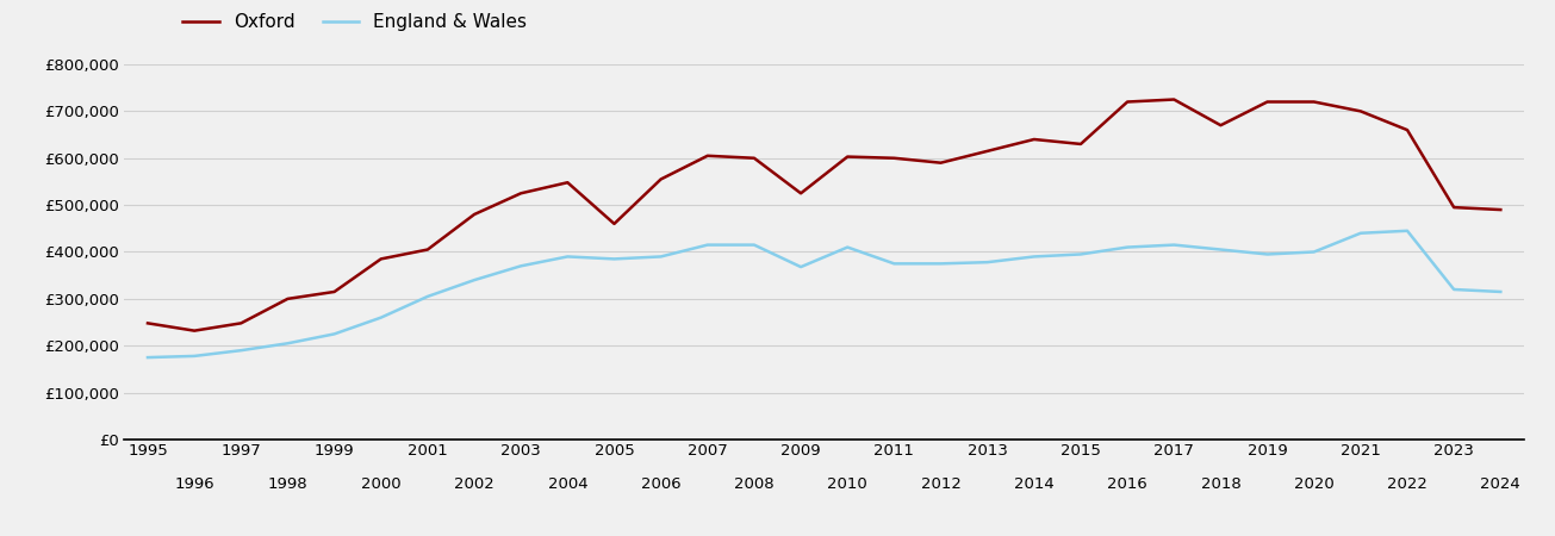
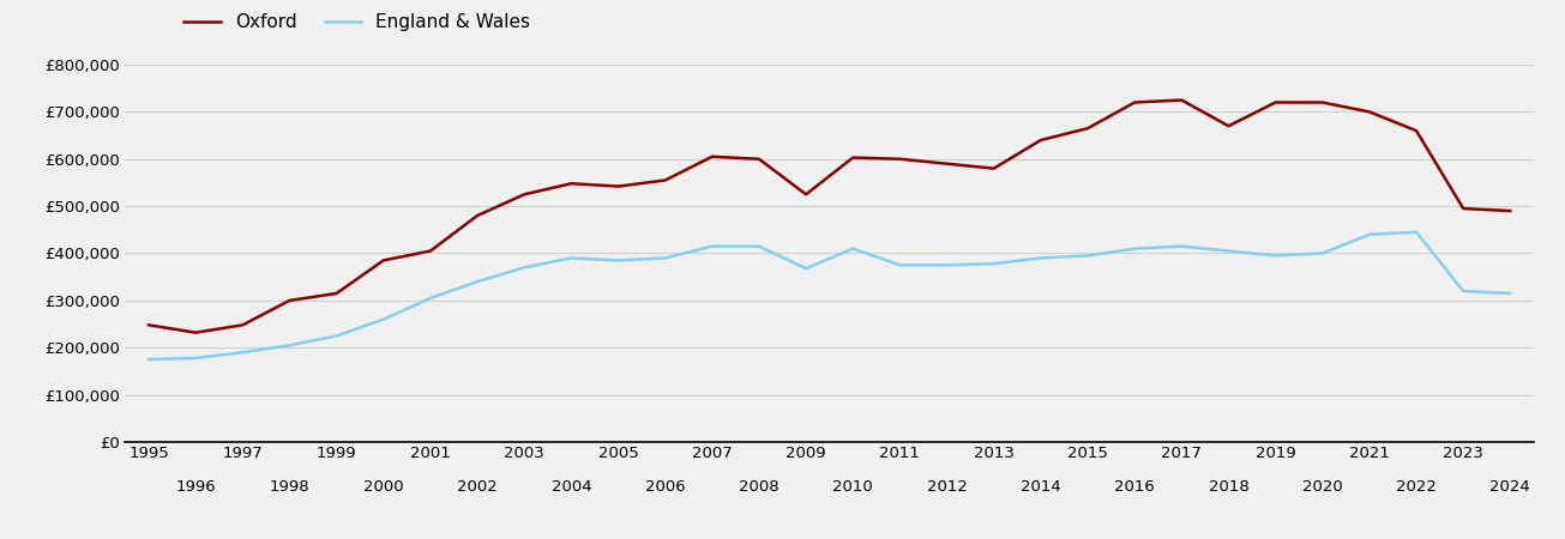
Oxford/2005: £460,000 -> £542,000
Oxford/2013: £615,000 -> £580,000
Oxford/2015: £630,000 -> £665,000
